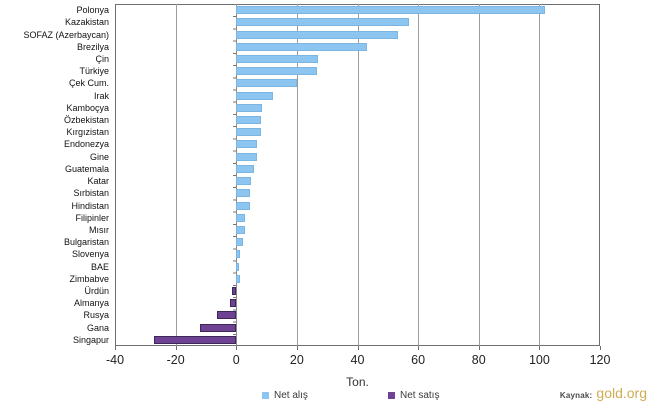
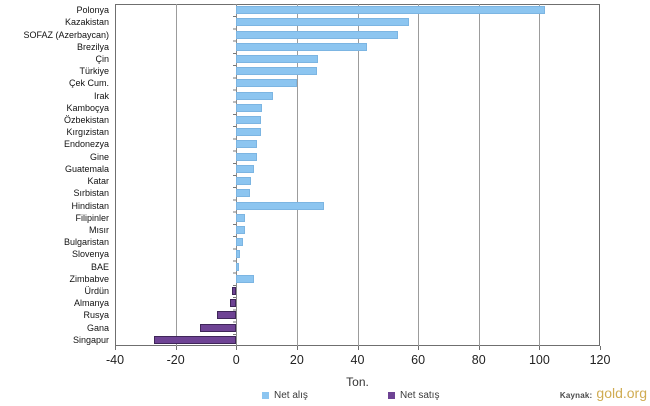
Hindistan: 4 -> 29
Zimbabve: 1 -> 6
